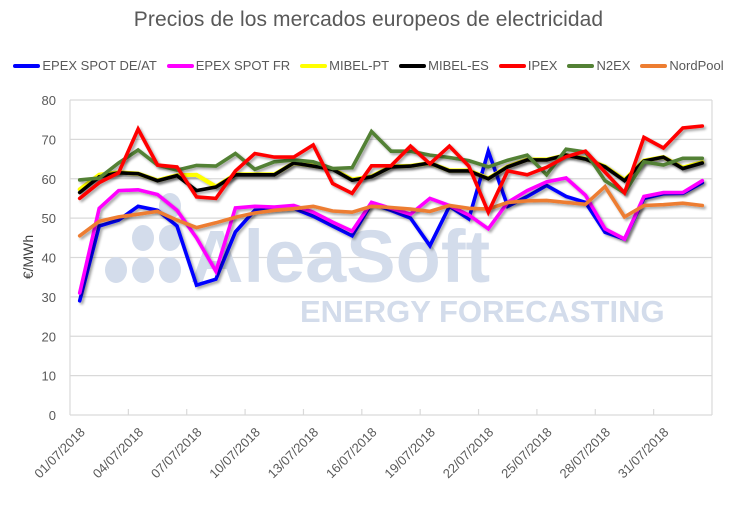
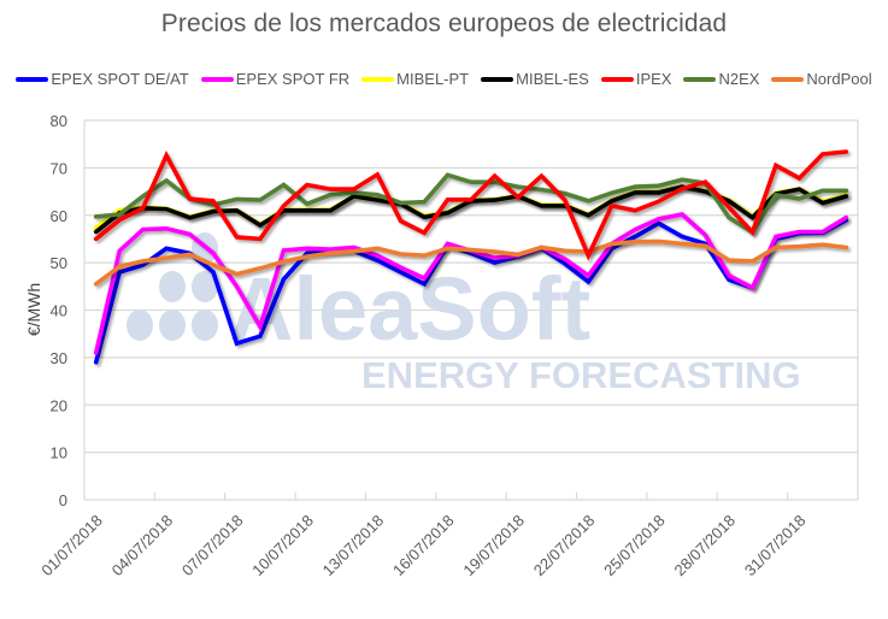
MIBEL-ES/07/07/2018: 57 -> 61
N2EX/16/07/2018: 72 -> 68
EPEX SPOT DE/AT/19/07/2018: 43 -> 51
EPEX SPOT FR/19/07/2018: 55 -> 52
EPEX SPOT DE/AT/22/07/2018: 67 -> 46
N2EX/25/07/2018: 61 -> 66
NordPool/28/07/2018: 58 -> 50
